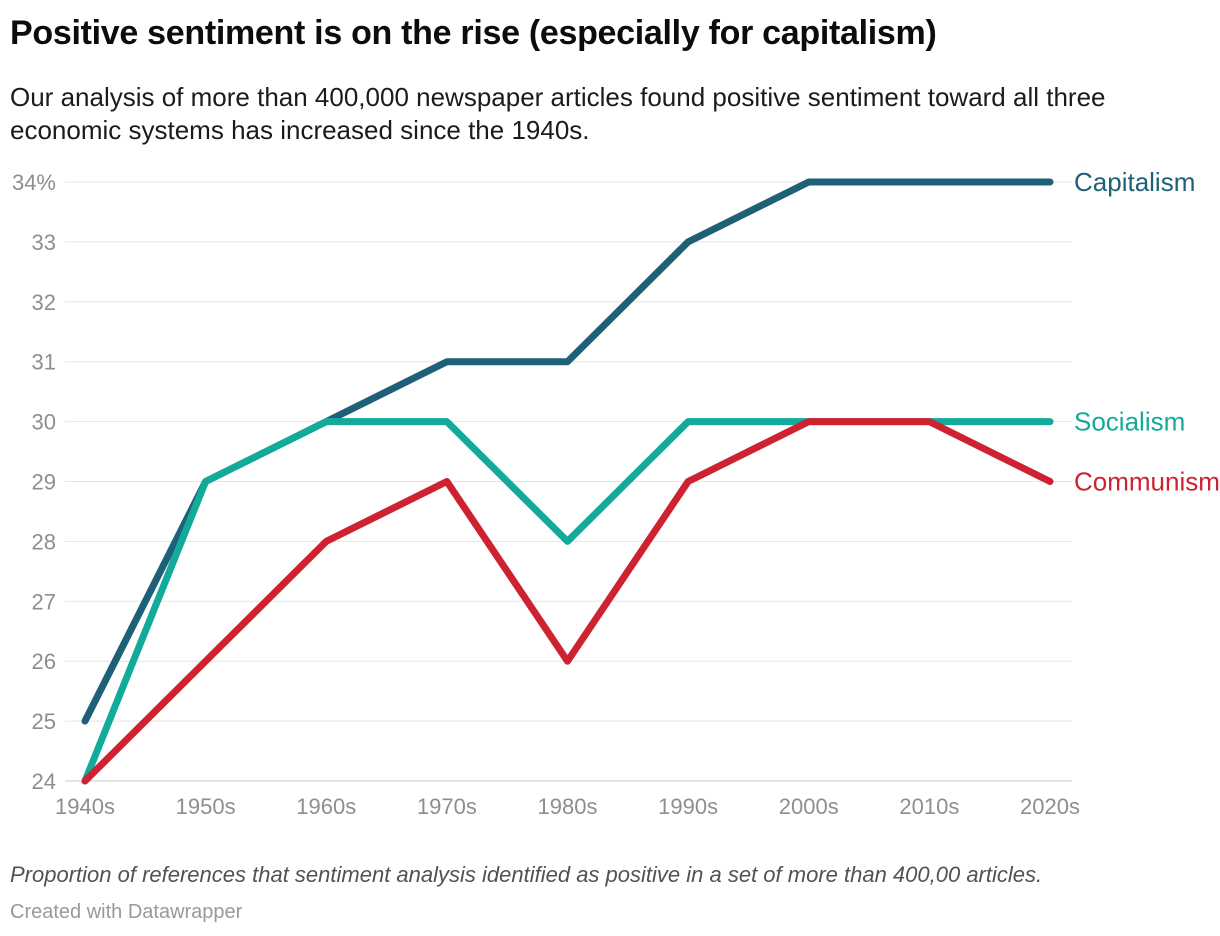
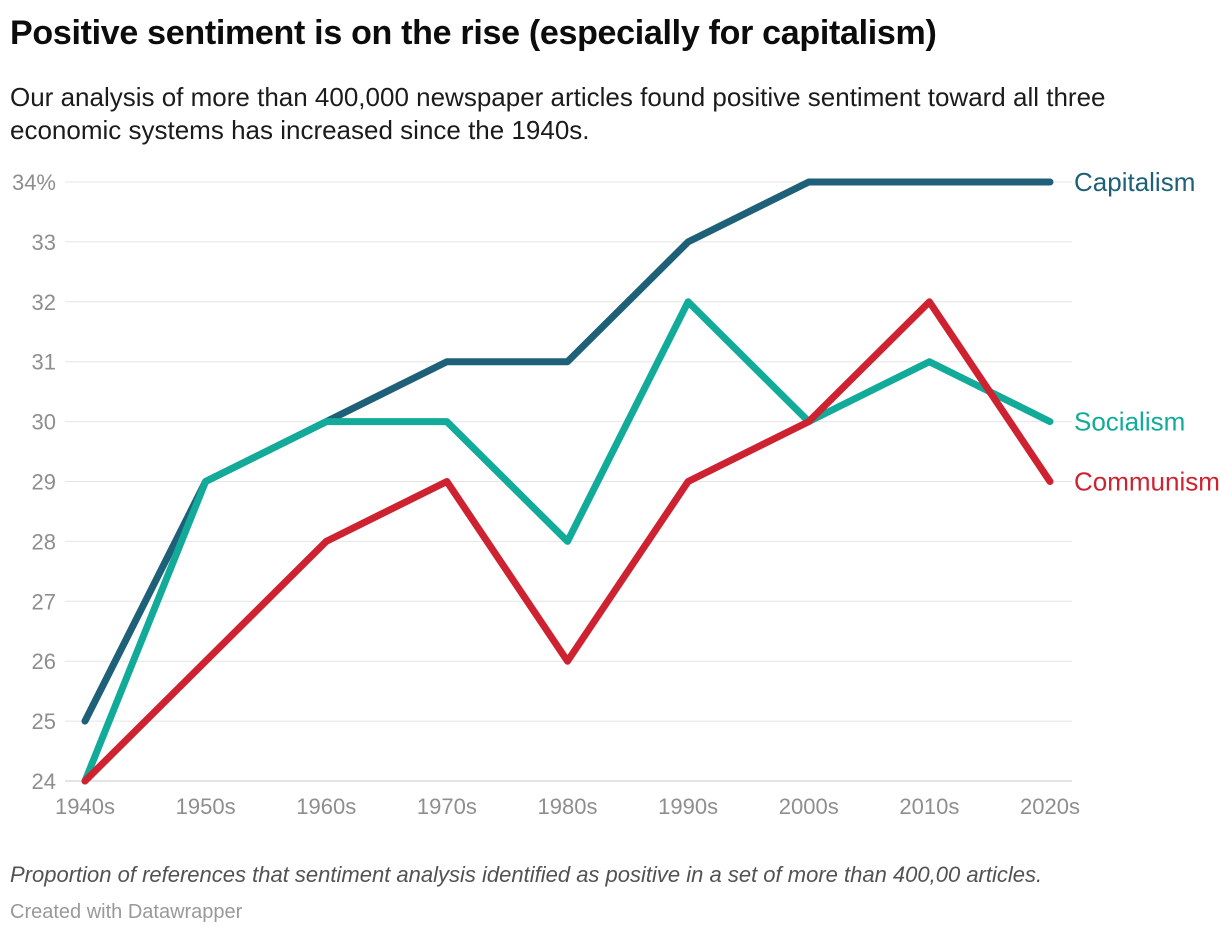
Socialism/1990s: 30% -> 32%
Socialism/2010s: 30% -> 31%
Communism/2010s: 30% -> 32%
